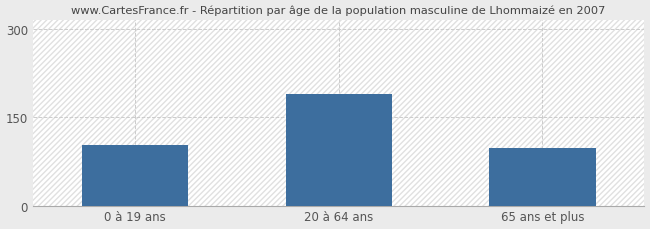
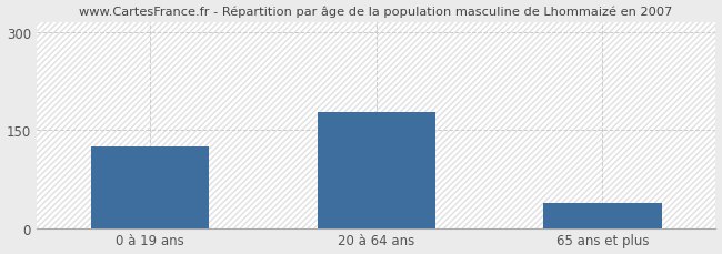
0 à 19 ans: 102 -> 125
20 à 64 ans: 190 -> 178
65 ans et plus: 98 -> 38
